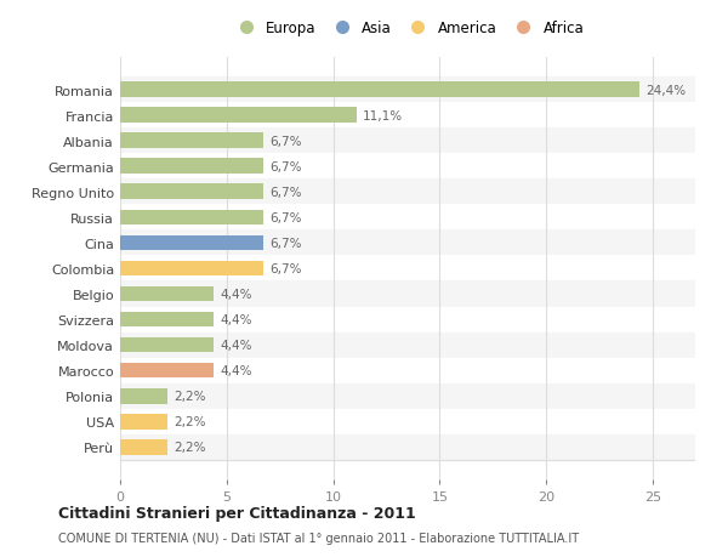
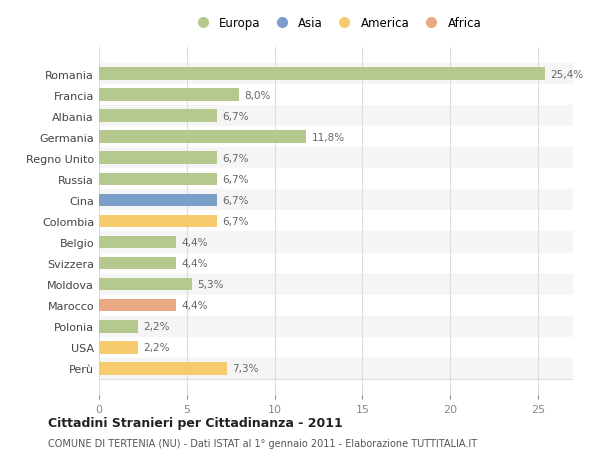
Romania: 24,4% -> 25,4%
Francia: 11,1% -> 8,0%
Germania: 6,7% -> 11,8%
Moldova: 4,4% -> 5,3%
Perù: 2,2% -> 7,3%
